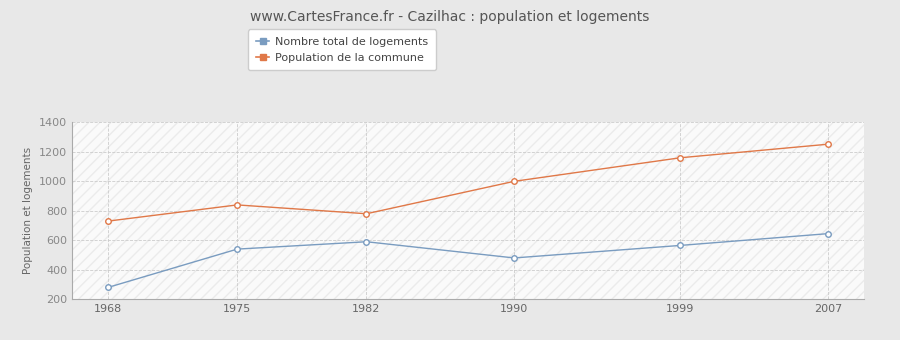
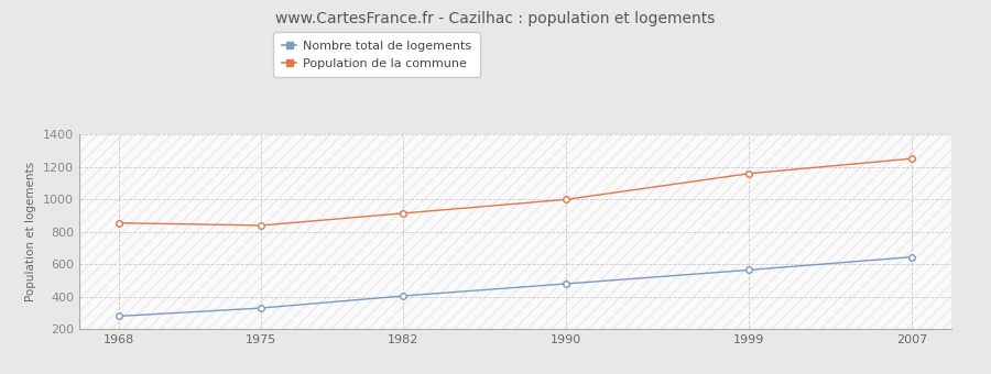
Population de la commune/1968: 730 -> 860
Nombre total de logements/1975: 540 -> 330
Nombre total de logements/1982: 590 -> 400
Population de la commune/1982: 780 -> 920
